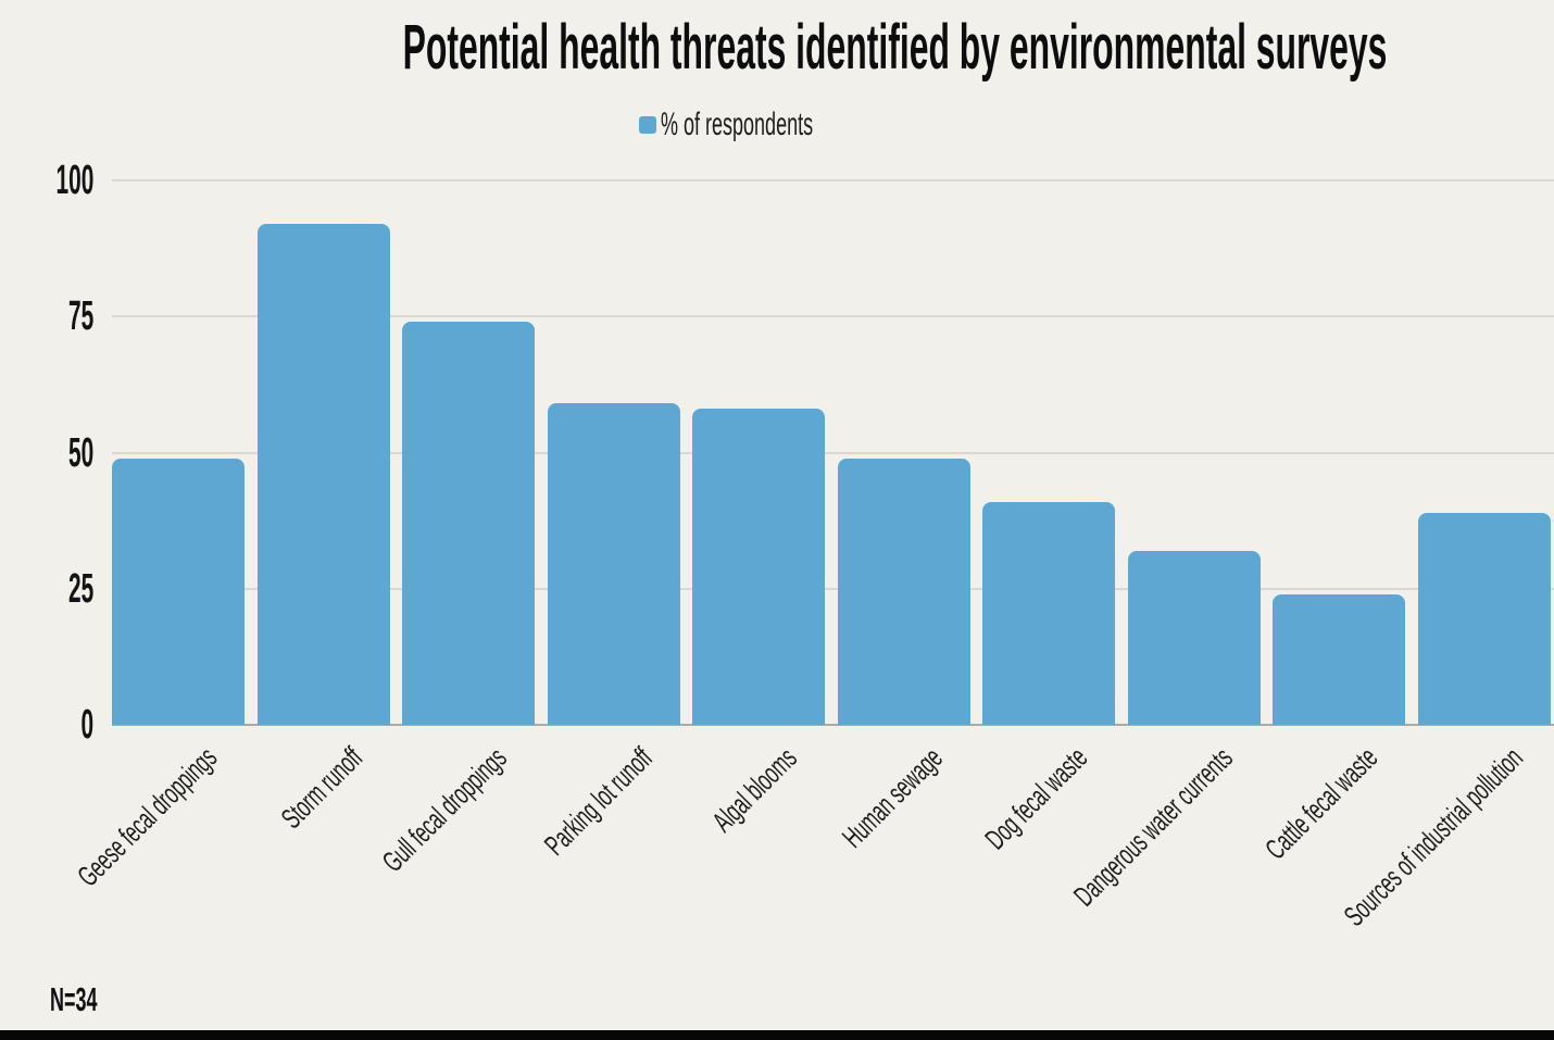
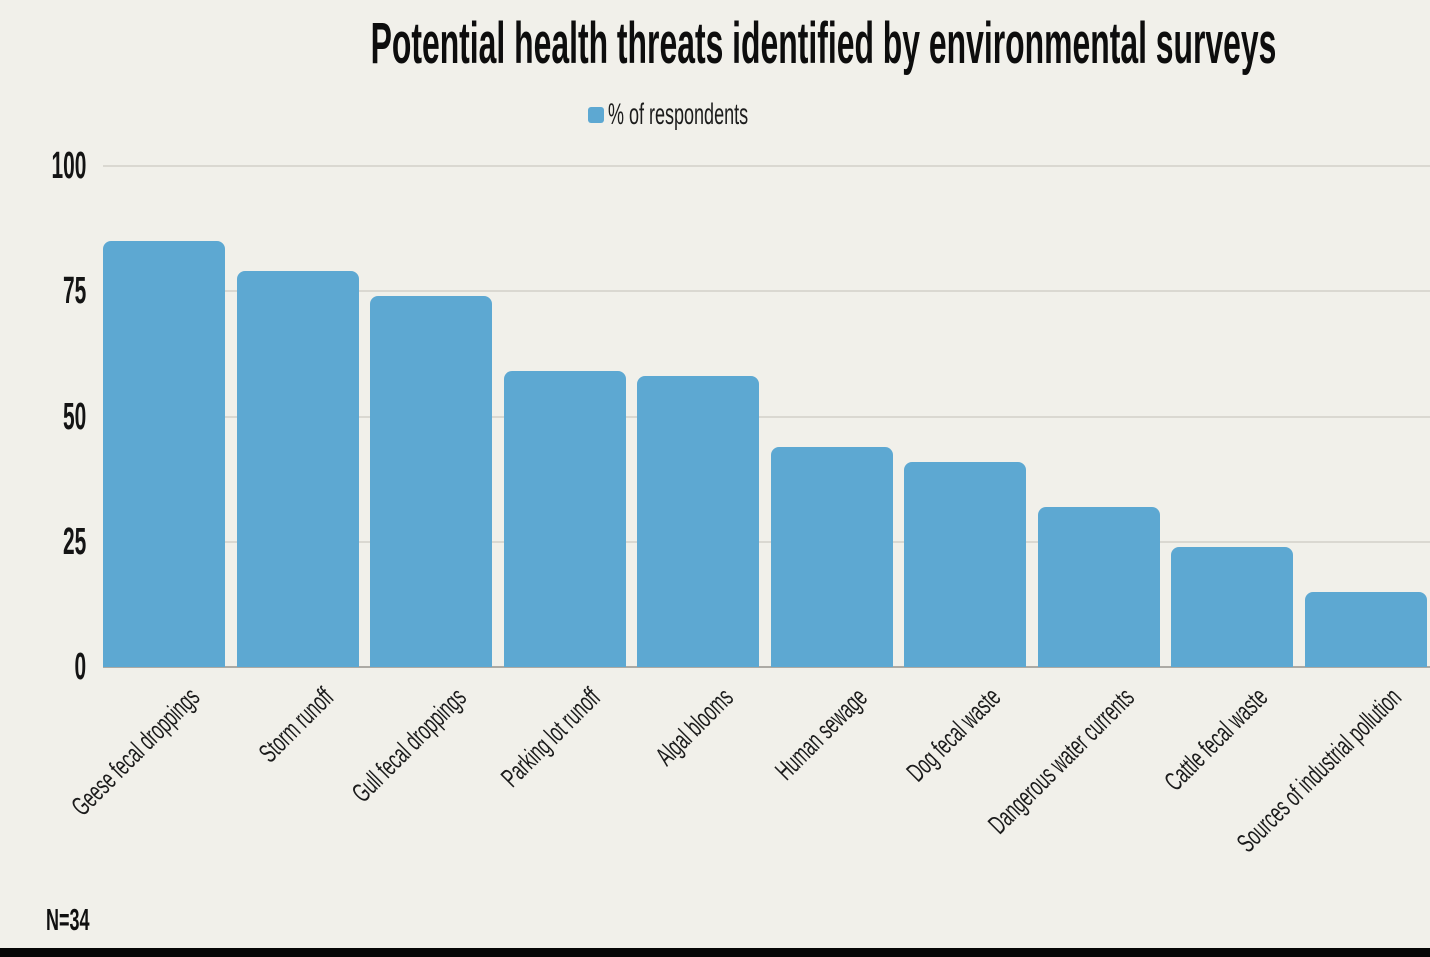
Geese fecal droppings: 49 -> 85
Storm runoff: 92 -> 79
Human sewage: 49 -> 44
Sources of industrial pollution: 39 -> 15
